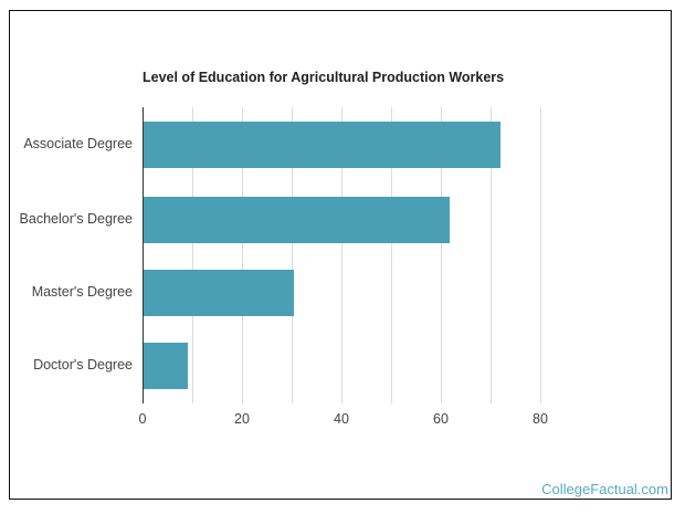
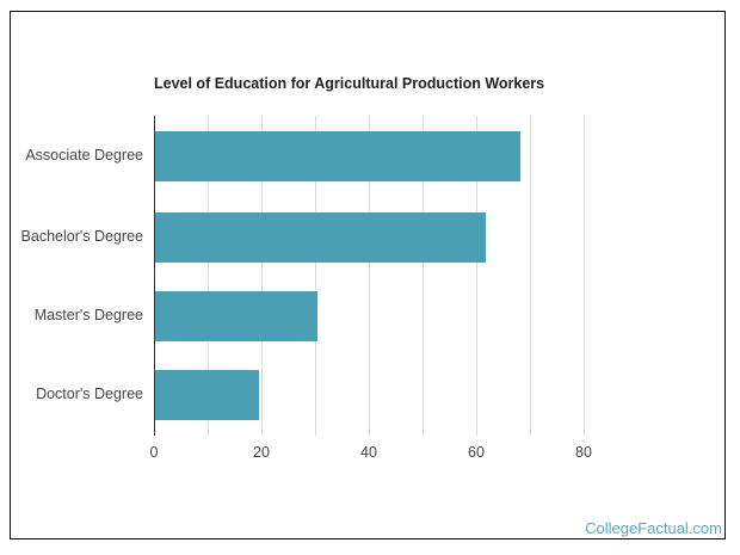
Associate Degree: 72 -> 68
Doctor's Degree: 9 -> 20
